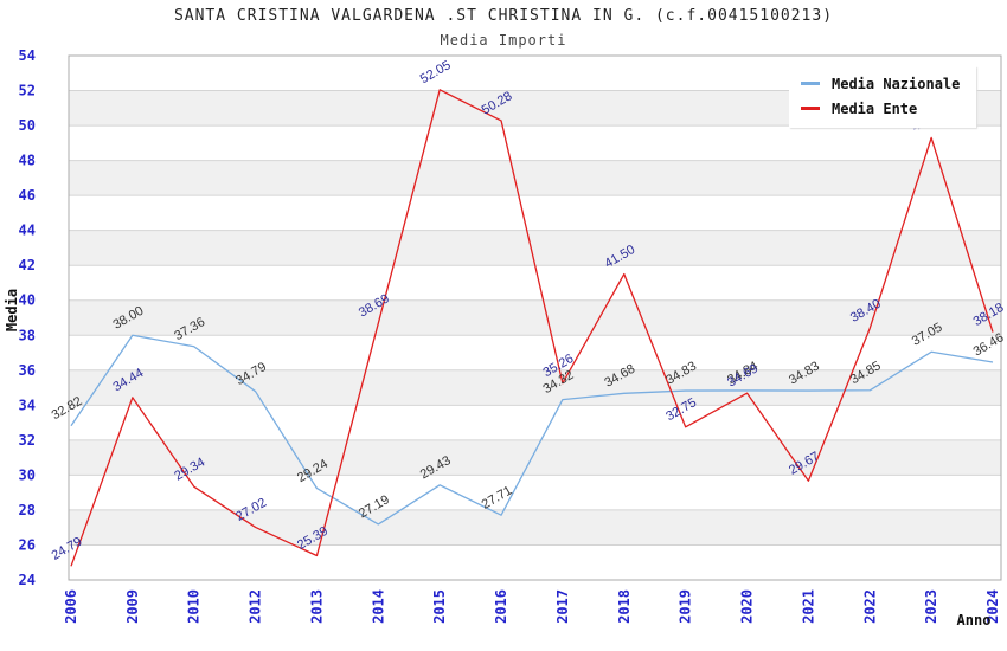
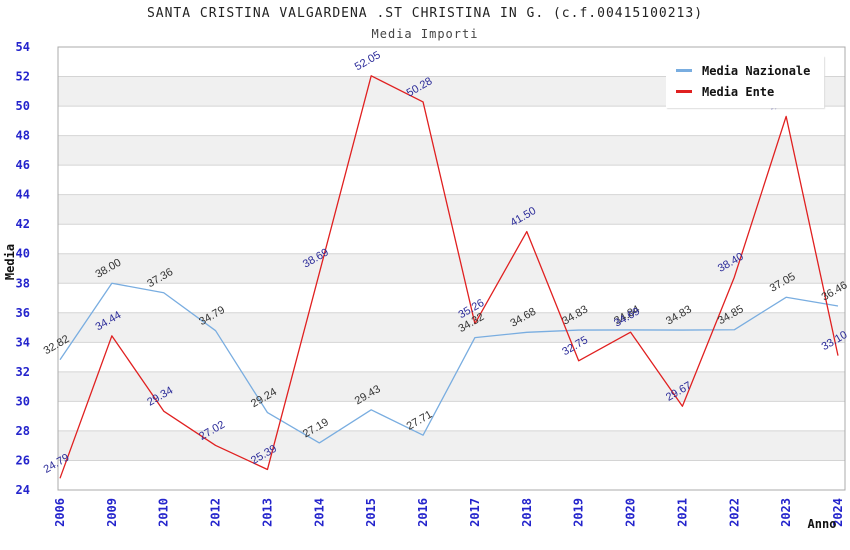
Media Ente/2024: 38.18 -> 33.10
